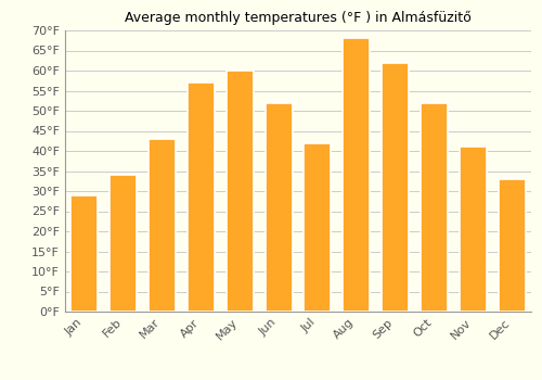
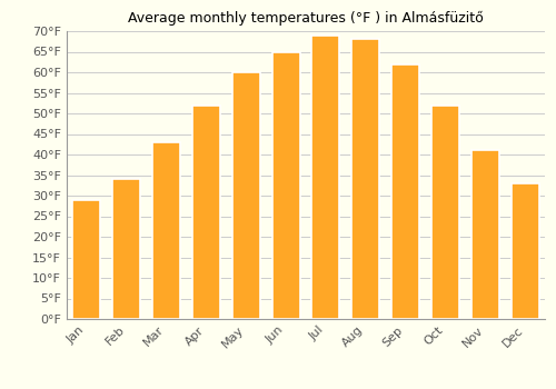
Apr: 57°F -> 52°F
Jun: 52°F -> 65°F
Jul: 42°F -> 69°F
